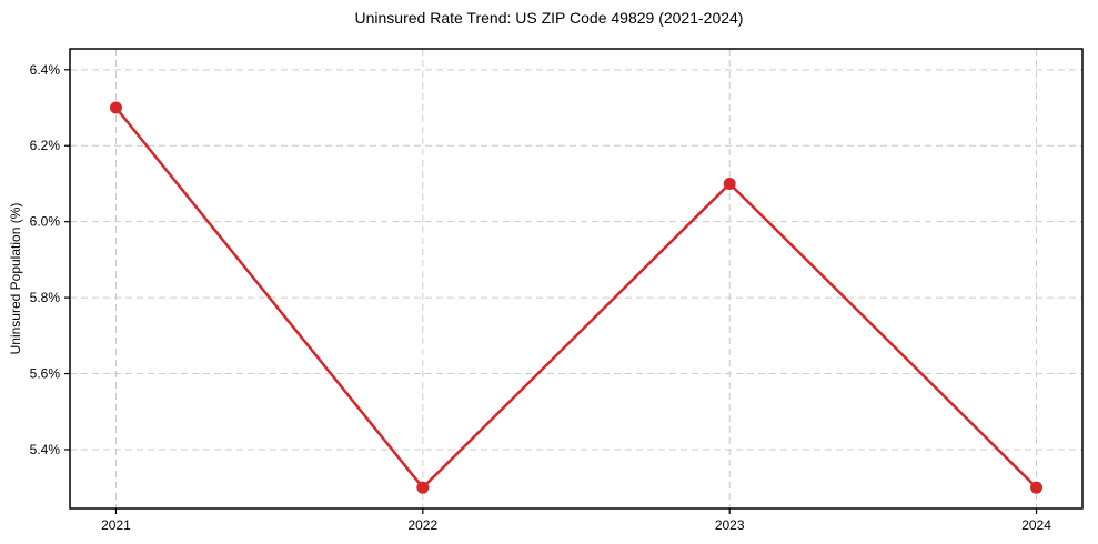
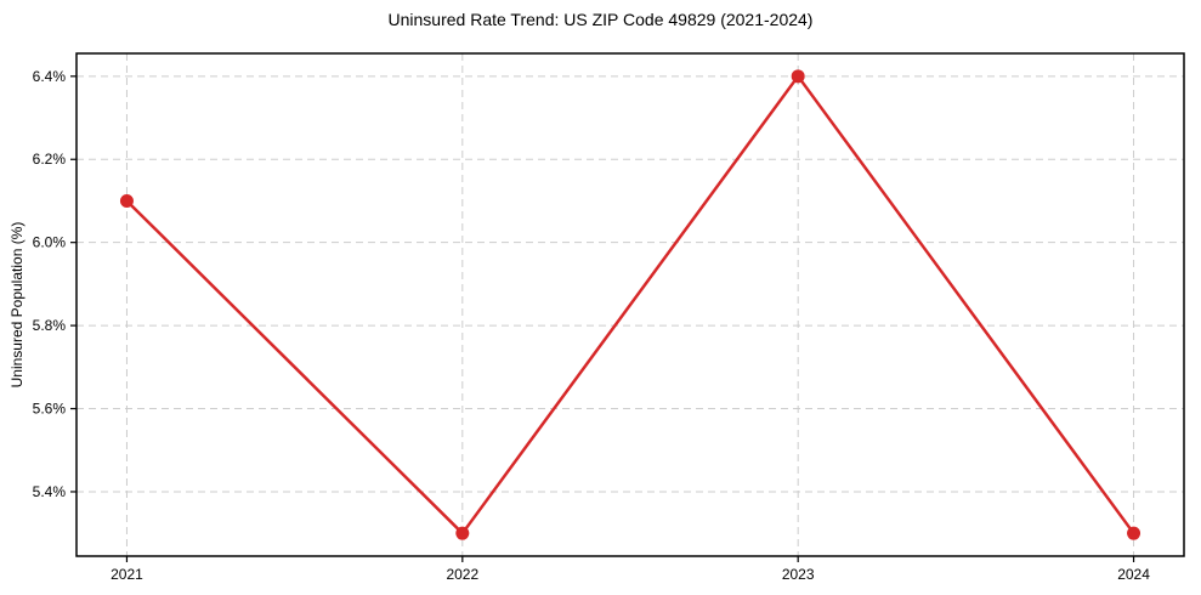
2021: 6.3% -> 6.1%
2023: 6.1% -> 6.4%
